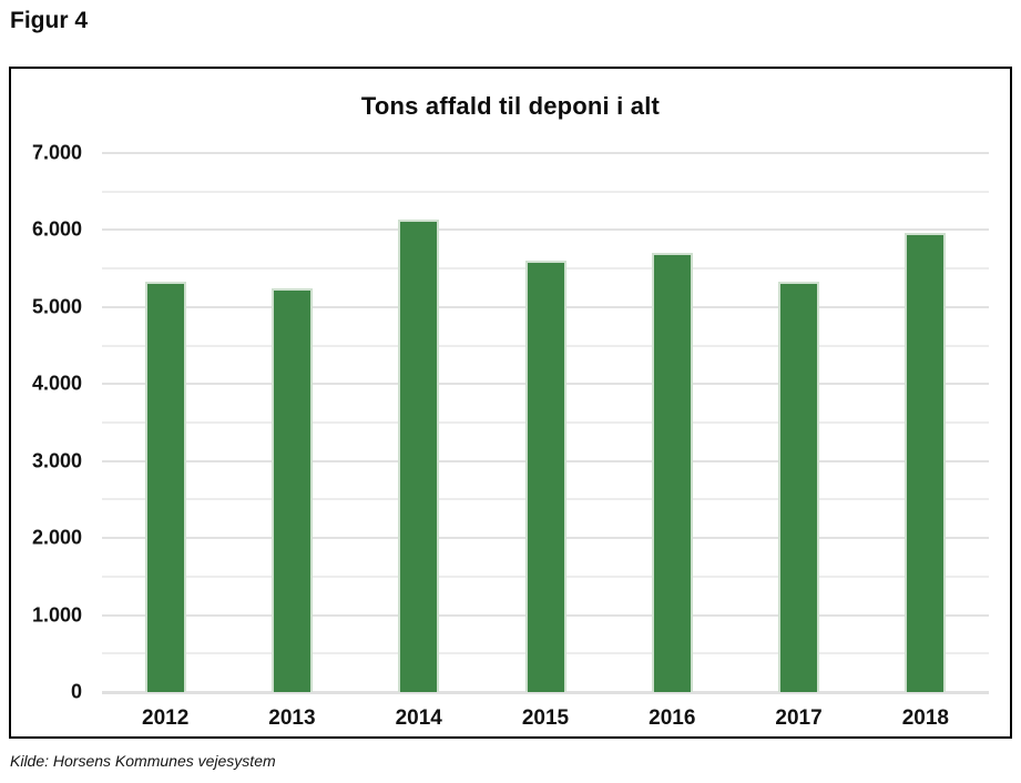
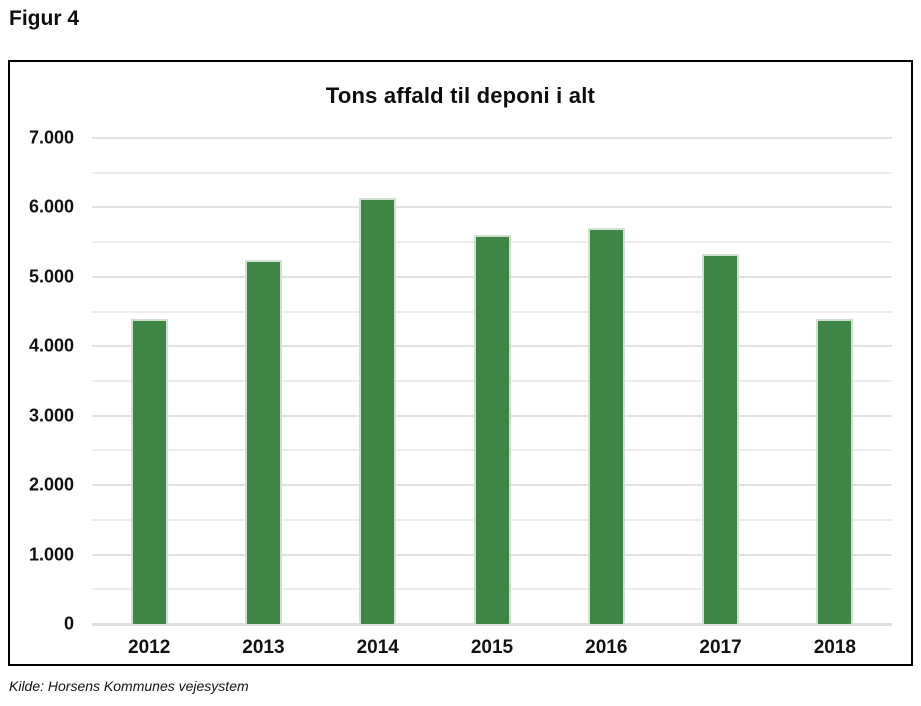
2012: 5300 -> 4400
2018: 6000 -> 4400
